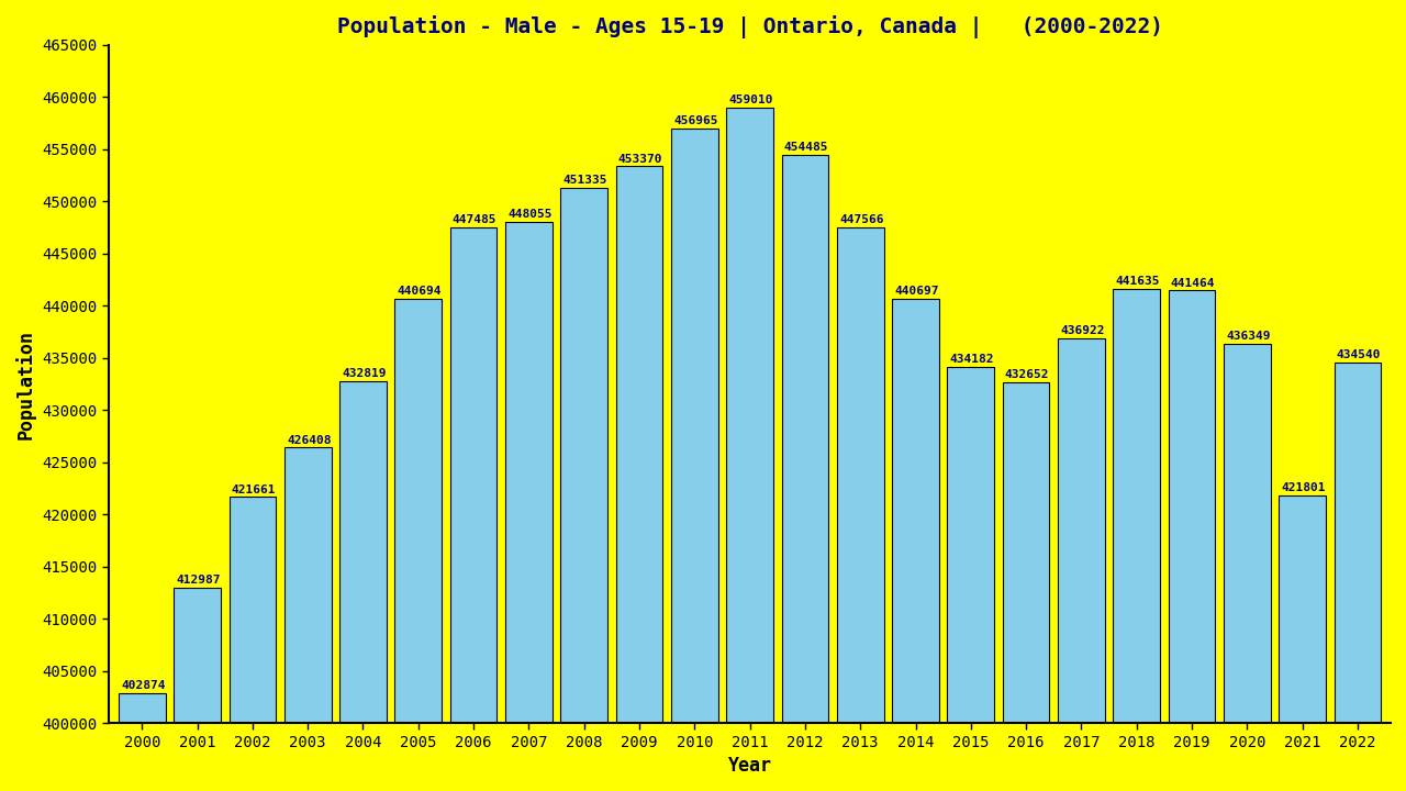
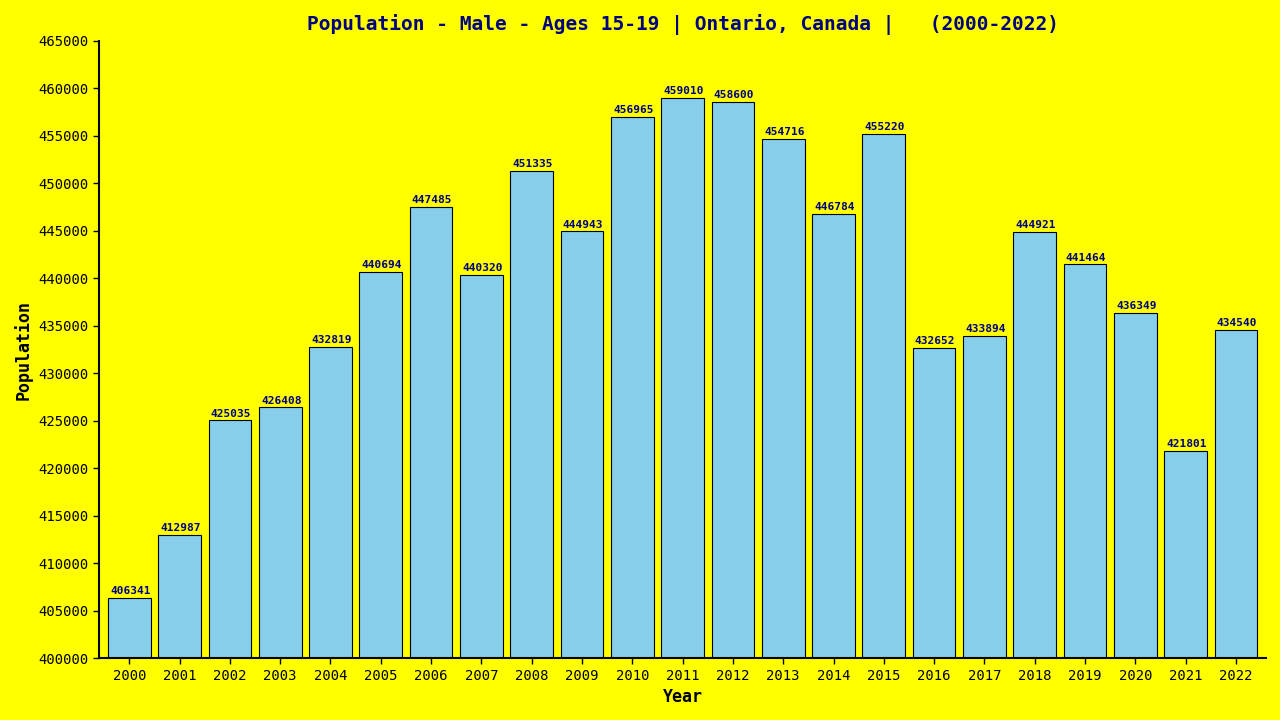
2000: 402874 -> 406341
2002: 421661 -> 425035
2007: 448055 -> 440320
2009: 453370 -> 444943
2012: 454485 -> 458600
2013: 447566 -> 454716
2014: 440697 -> 446784
2015: 434182 -> 455220
2017: 436922 -> 433894
2018: 441635 -> 444921
